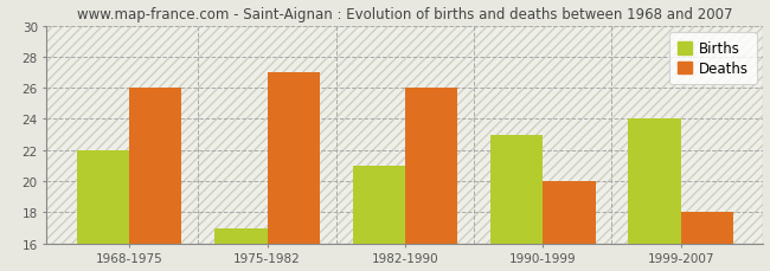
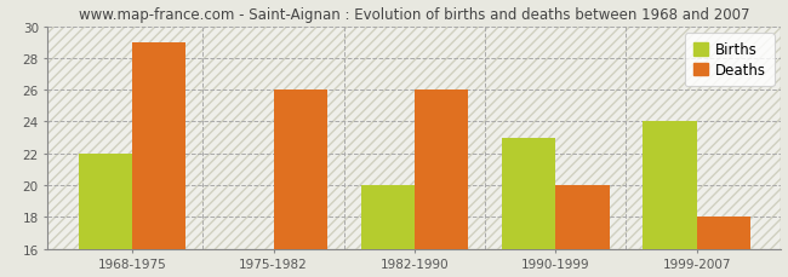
Deaths/1968-1975: 26 -> 29
Births/1975-1982: 17 -> 16
Deaths/1975-1982: 27 -> 26
Births/1982-1990: 21 -> 20
